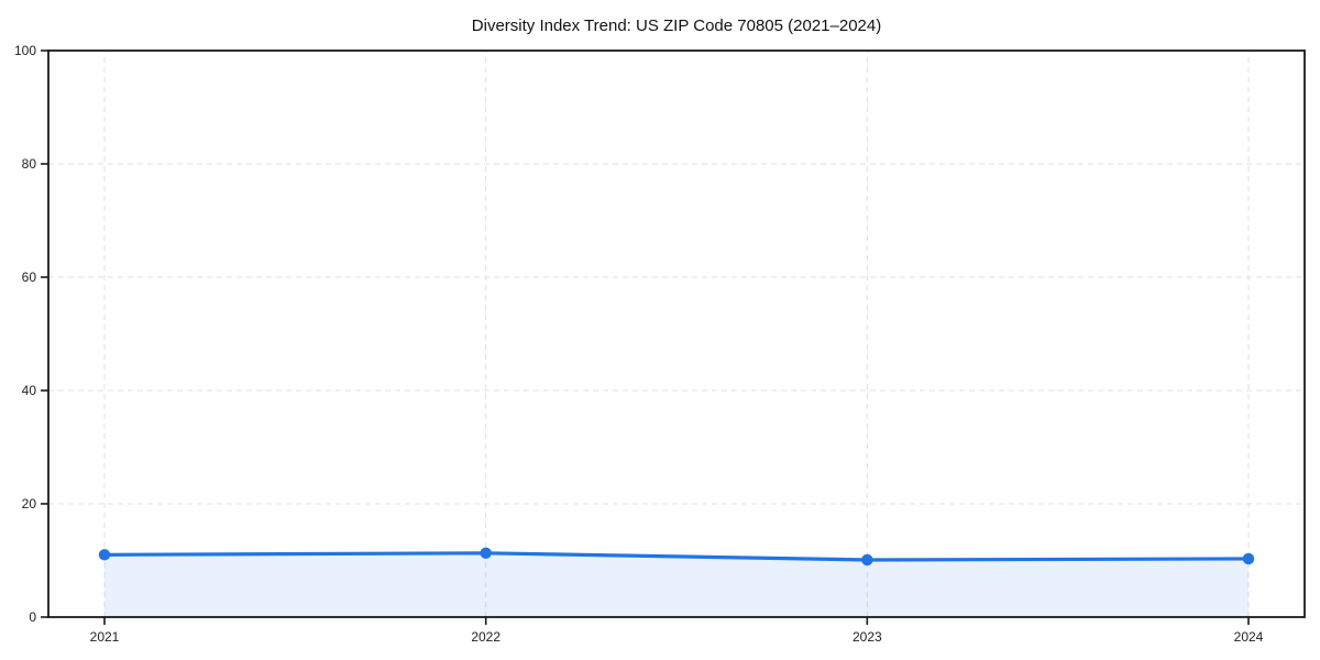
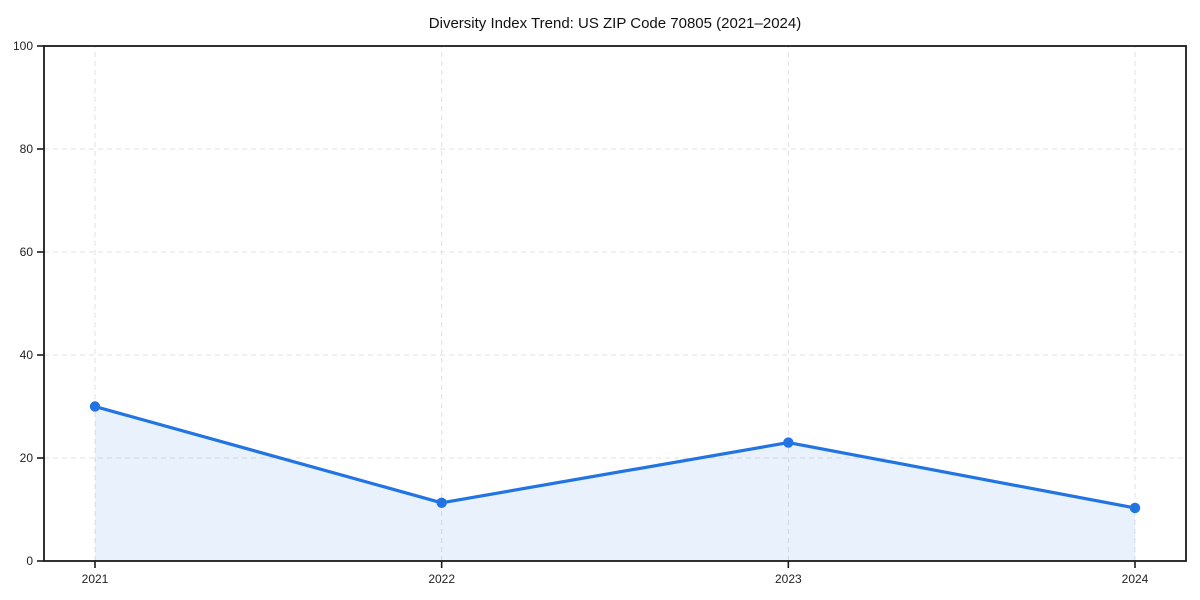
2021: 11 -> 30
2023: 10 -> 23
